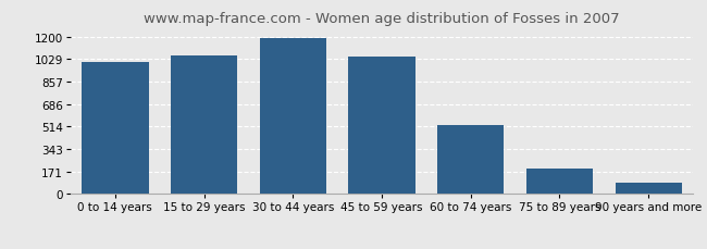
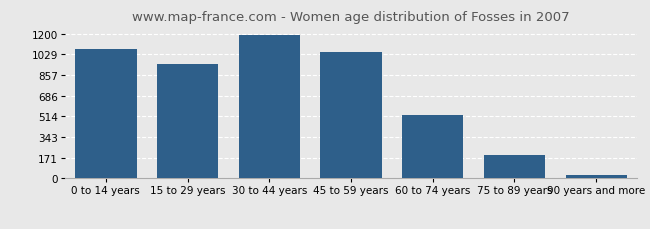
0 to 14 years: 1010 -> 1080
15 to 29 years: 1060 -> 950
90 years and more: 90 -> 30
